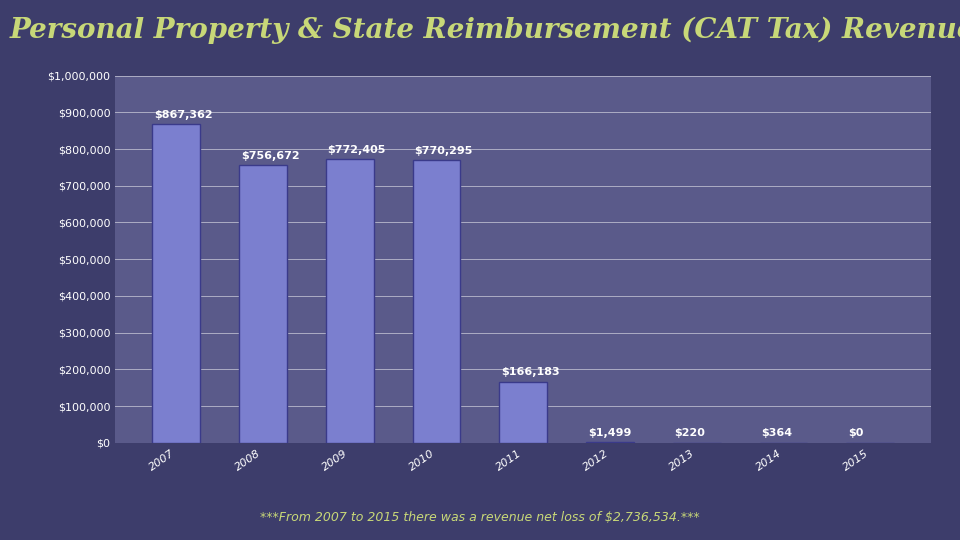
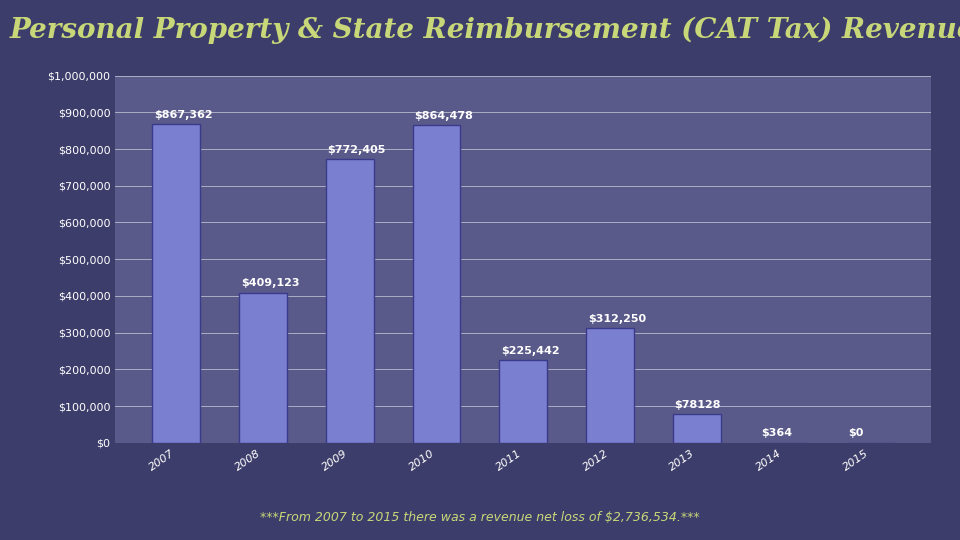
2008: $756,672 -> $409,123
2010: $770,295 -> $864,478
2011: $166,183 -> $225,442
2012: $1,499 -> $312,250
2013: $220 -> $78128
